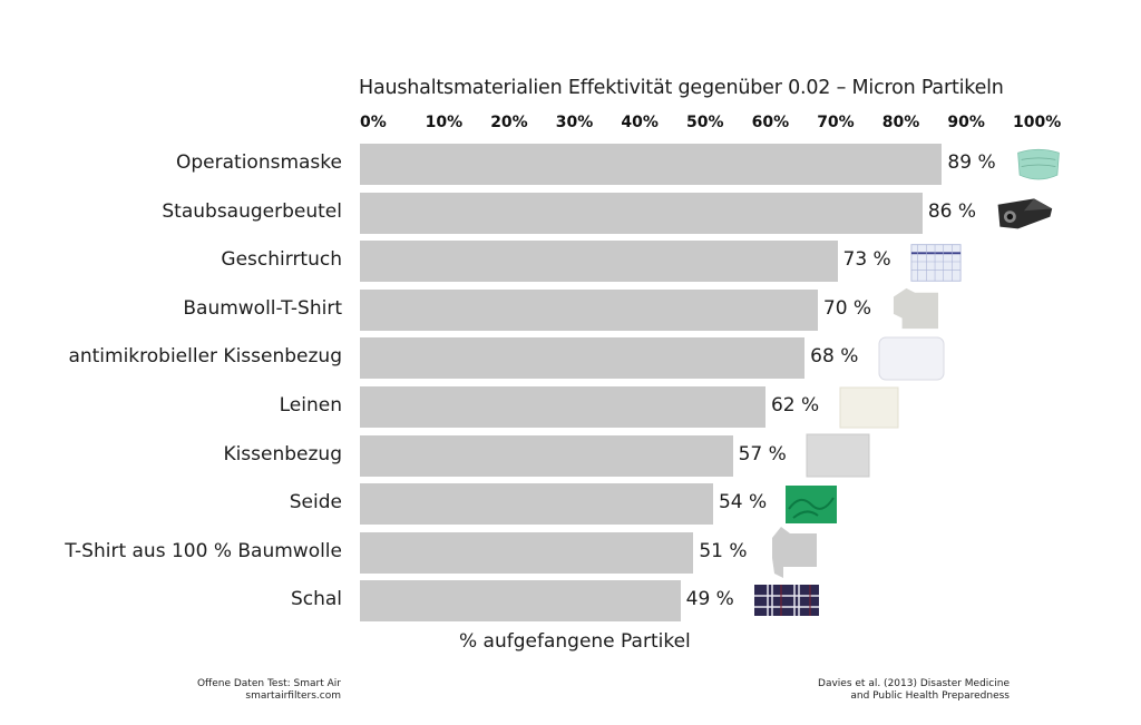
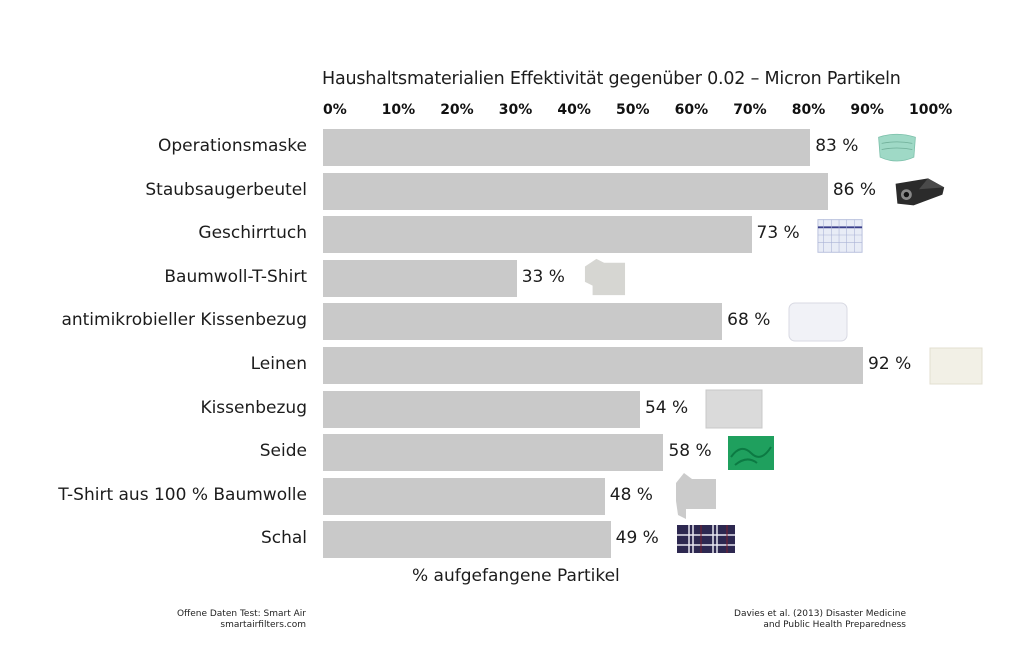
Operationsmaske: 89 -> 83
Baumwoll-T-Shirt: 70 -> 33
Leinen: 62 -> 92
Kissenbezug: 57 -> 54
Seide: 54 -> 58
T-Shirt aus 100 % Baumwolle: 51 -> 48
